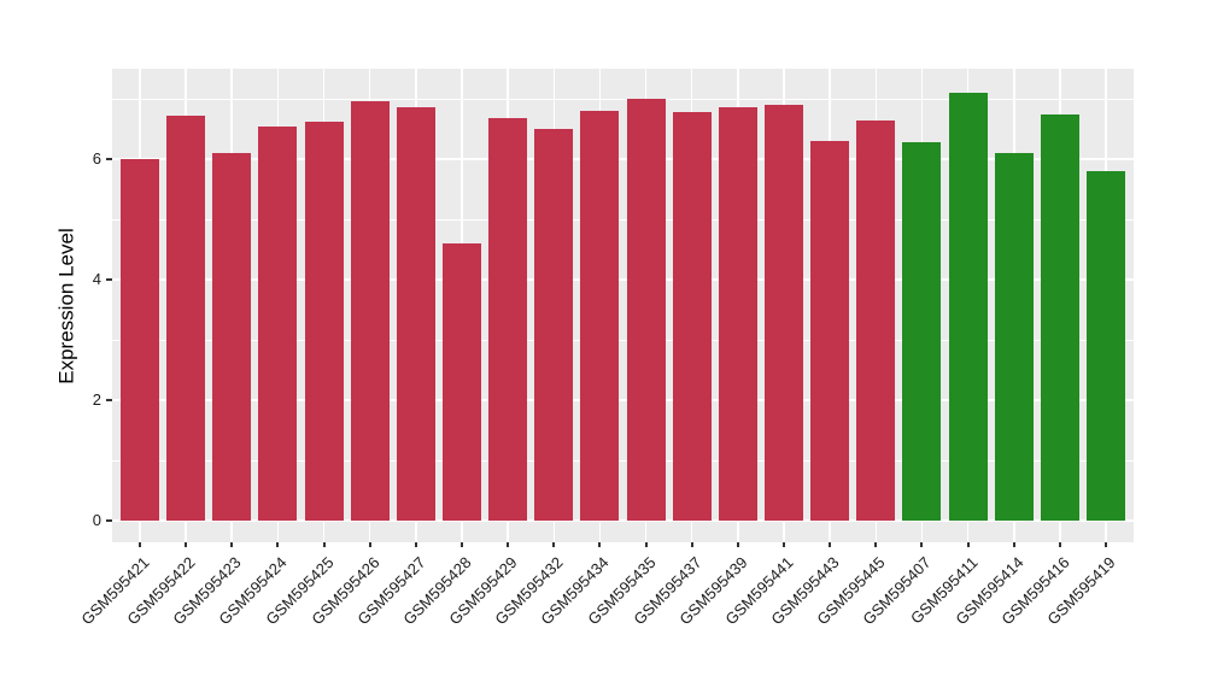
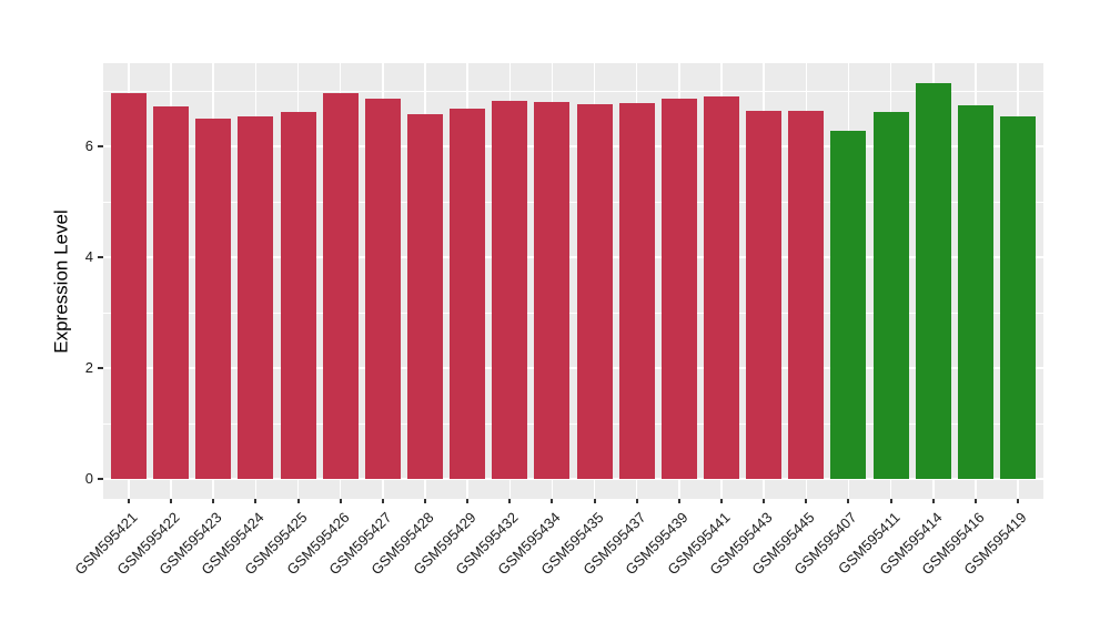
GSM595421: 6.0 -> 7.0
GSM595423: 6.1 -> 6.5
GSM595428: 4.6 -> 6.6
GSM595432: 6.5 -> 6.8
GSM595435: 7.0 -> 6.8
GSM595443: 6.3 -> 6.6
GSM595411: 7.1 -> 6.6
GSM595414: 6.1 -> 7.1
GSM595419: 5.8 -> 6.5
